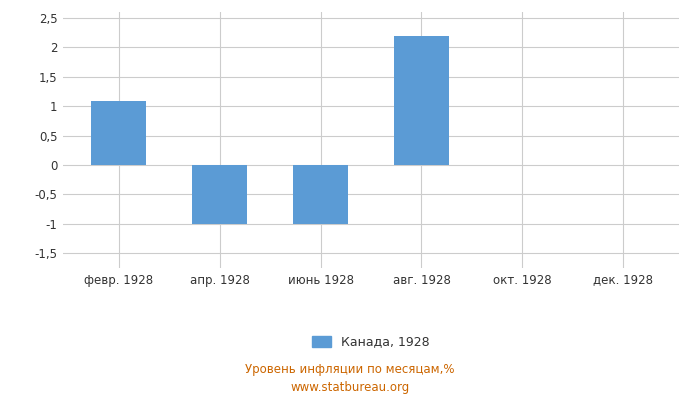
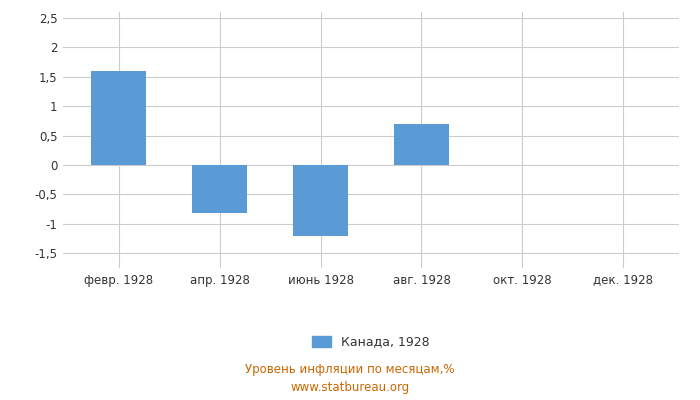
февр. 1928: 1,09 -> 1,60
апр. 1928: -1,01 -> -0,82
июнь 1928: -1,01 -> -1,20
авг. 1928: 2,19 -> 0,70
